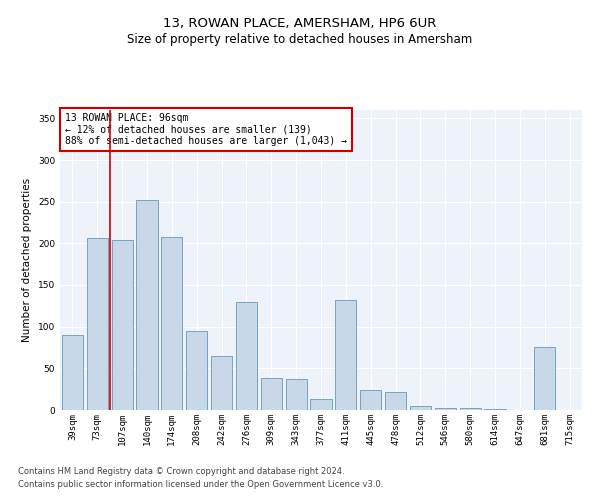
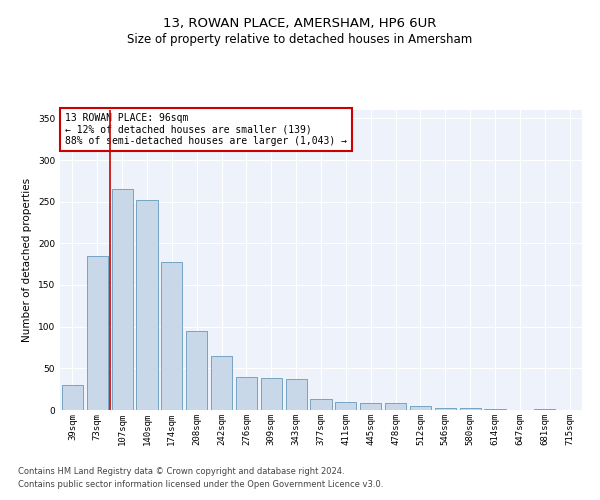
39sqm: 90 -> 30
73sqm: 206 -> 185
107sqm: 204 -> 265
174sqm: 208 -> 178
276sqm: 130 -> 40
411sqm: 132 -> 10
445sqm: 24 -> 9
478sqm: 22 -> 9
681sqm: 76 -> 1
